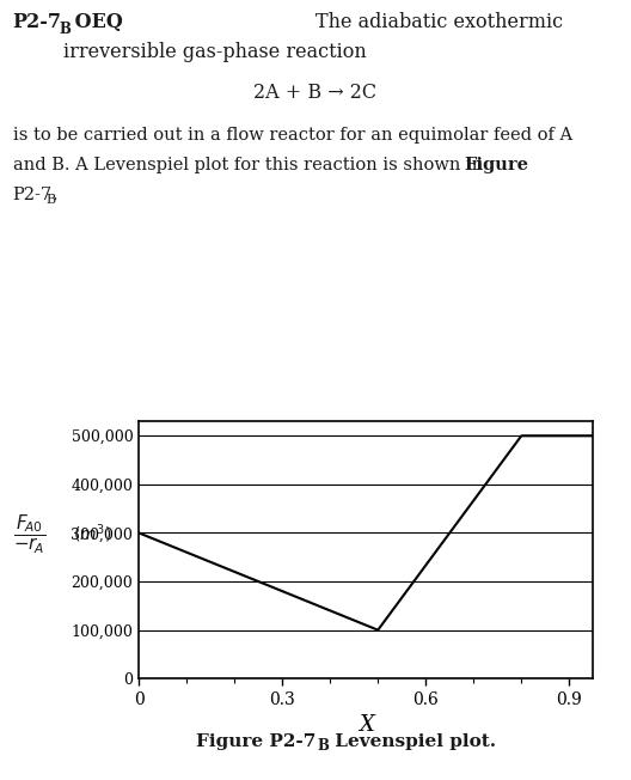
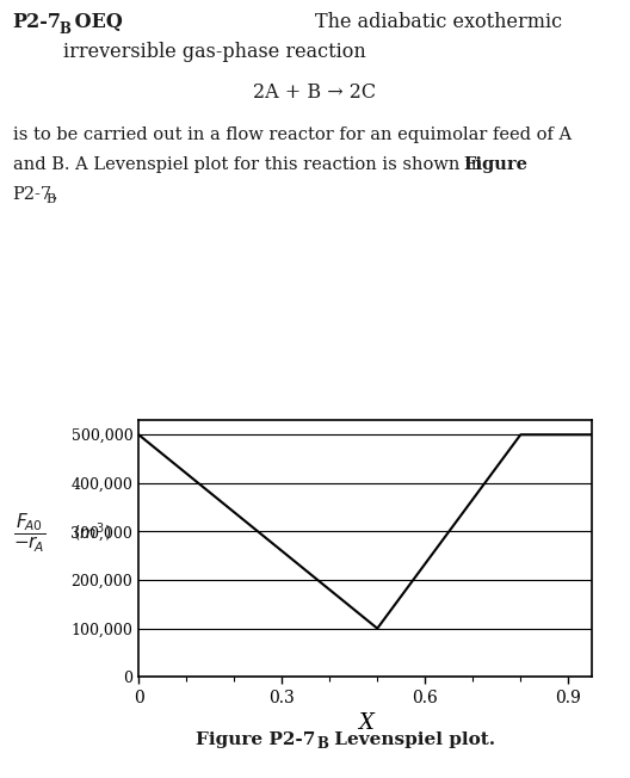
0: 300,000 -> 500,000
